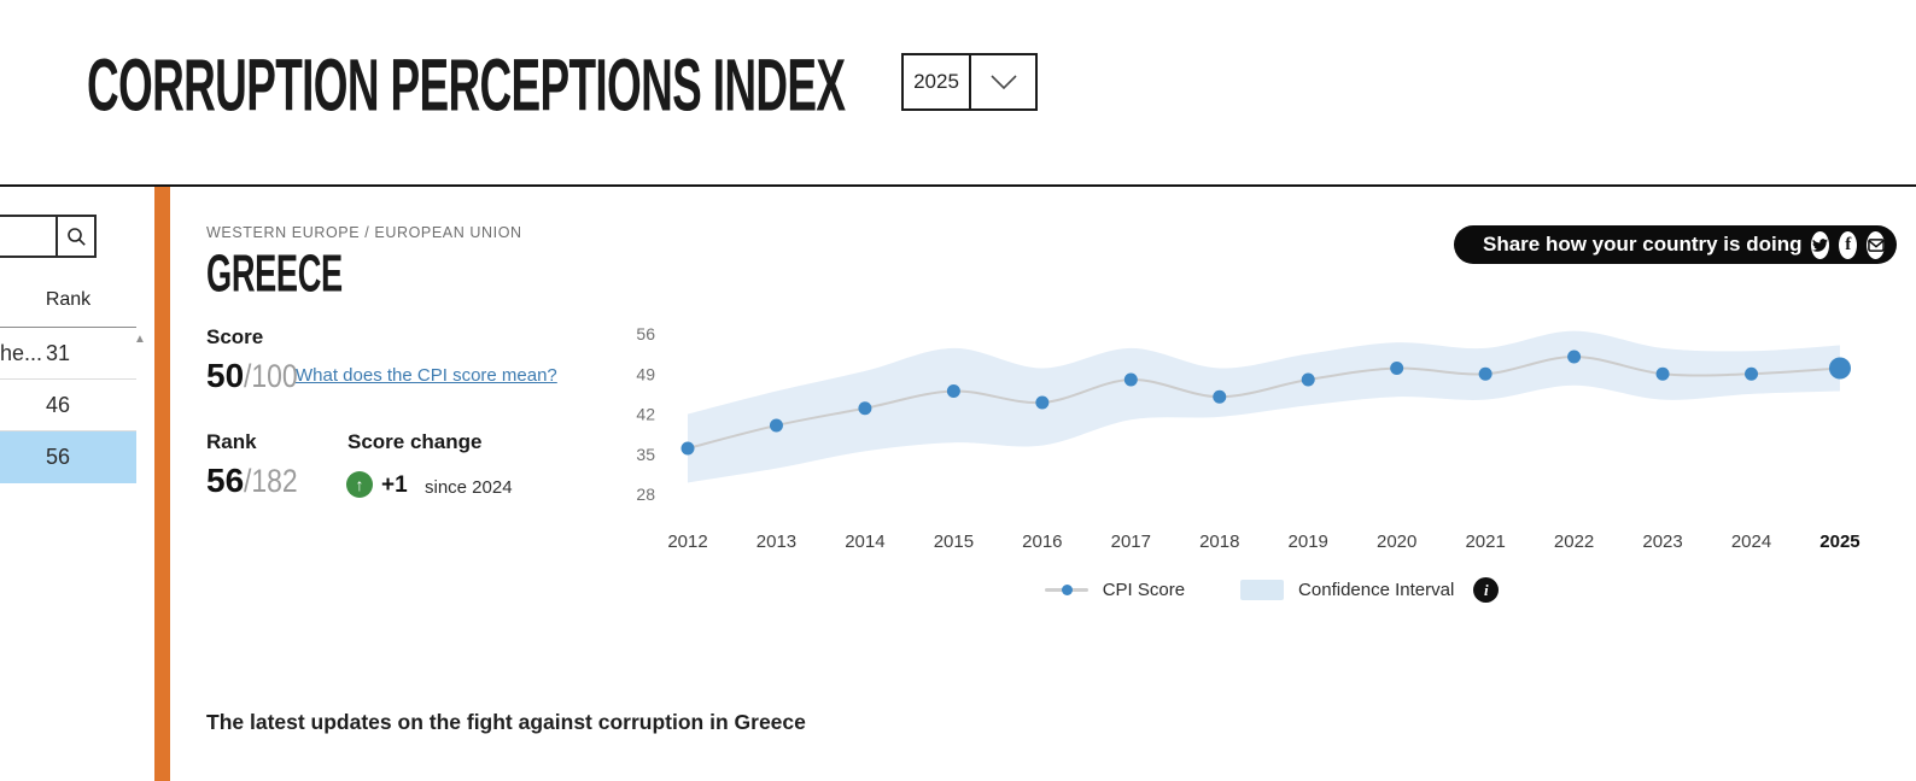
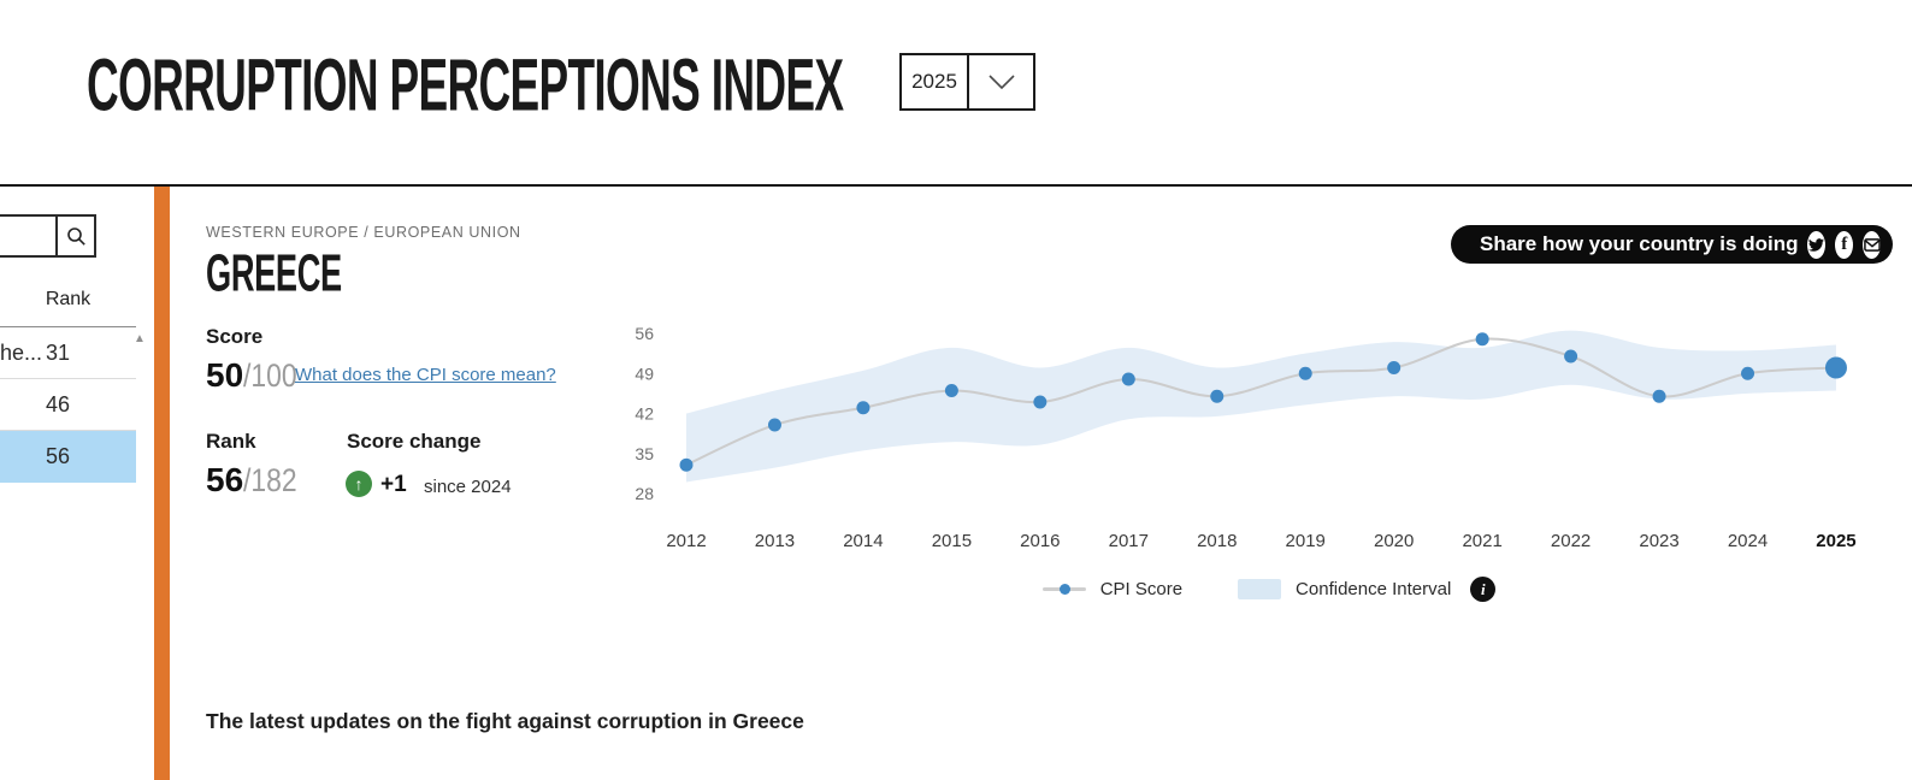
2012: 36 -> 33
2019: 48 -> 49
2021: 49 -> 55
2023: 49 -> 45
